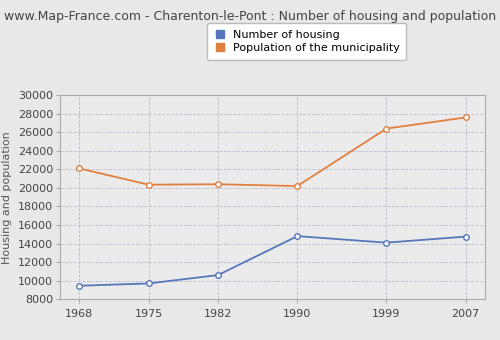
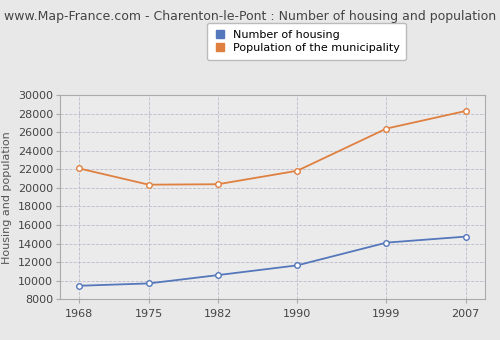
Number of housing/1990: 14800 -> 11600
Population of the municipality/1990: 20200 -> 21800
Population of the municipality/2007: 27600 -> 28300
